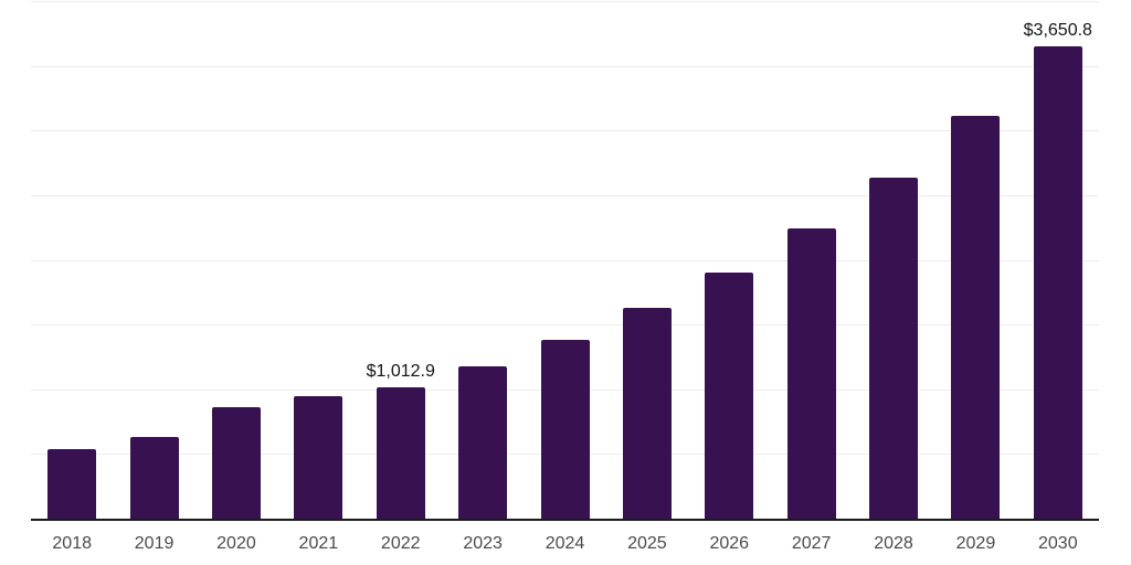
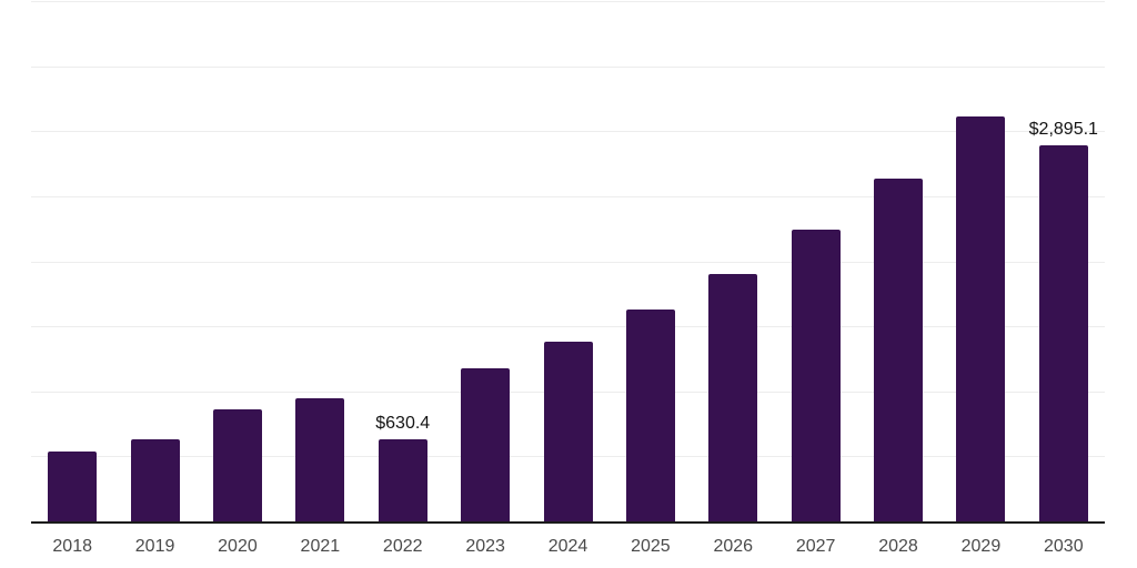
2022: $1,012.9 -> $630.4
2030: $3,650.8 -> $2,895.1
